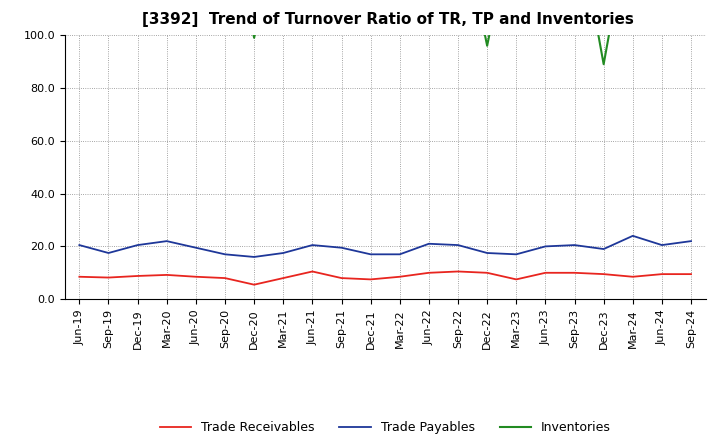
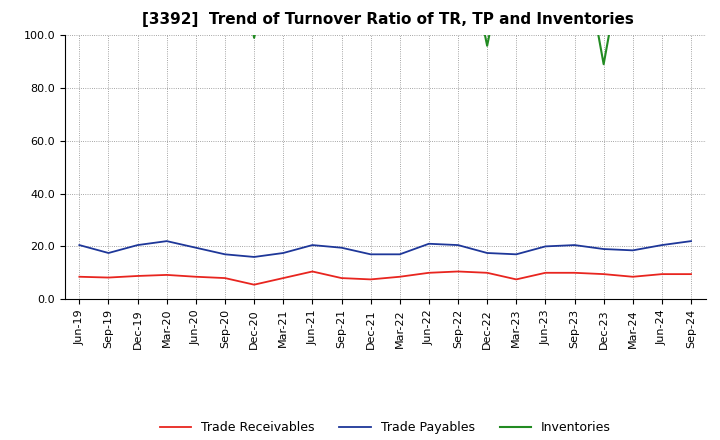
Trade Payables/Mar-24: 24.0 -> 18.5
